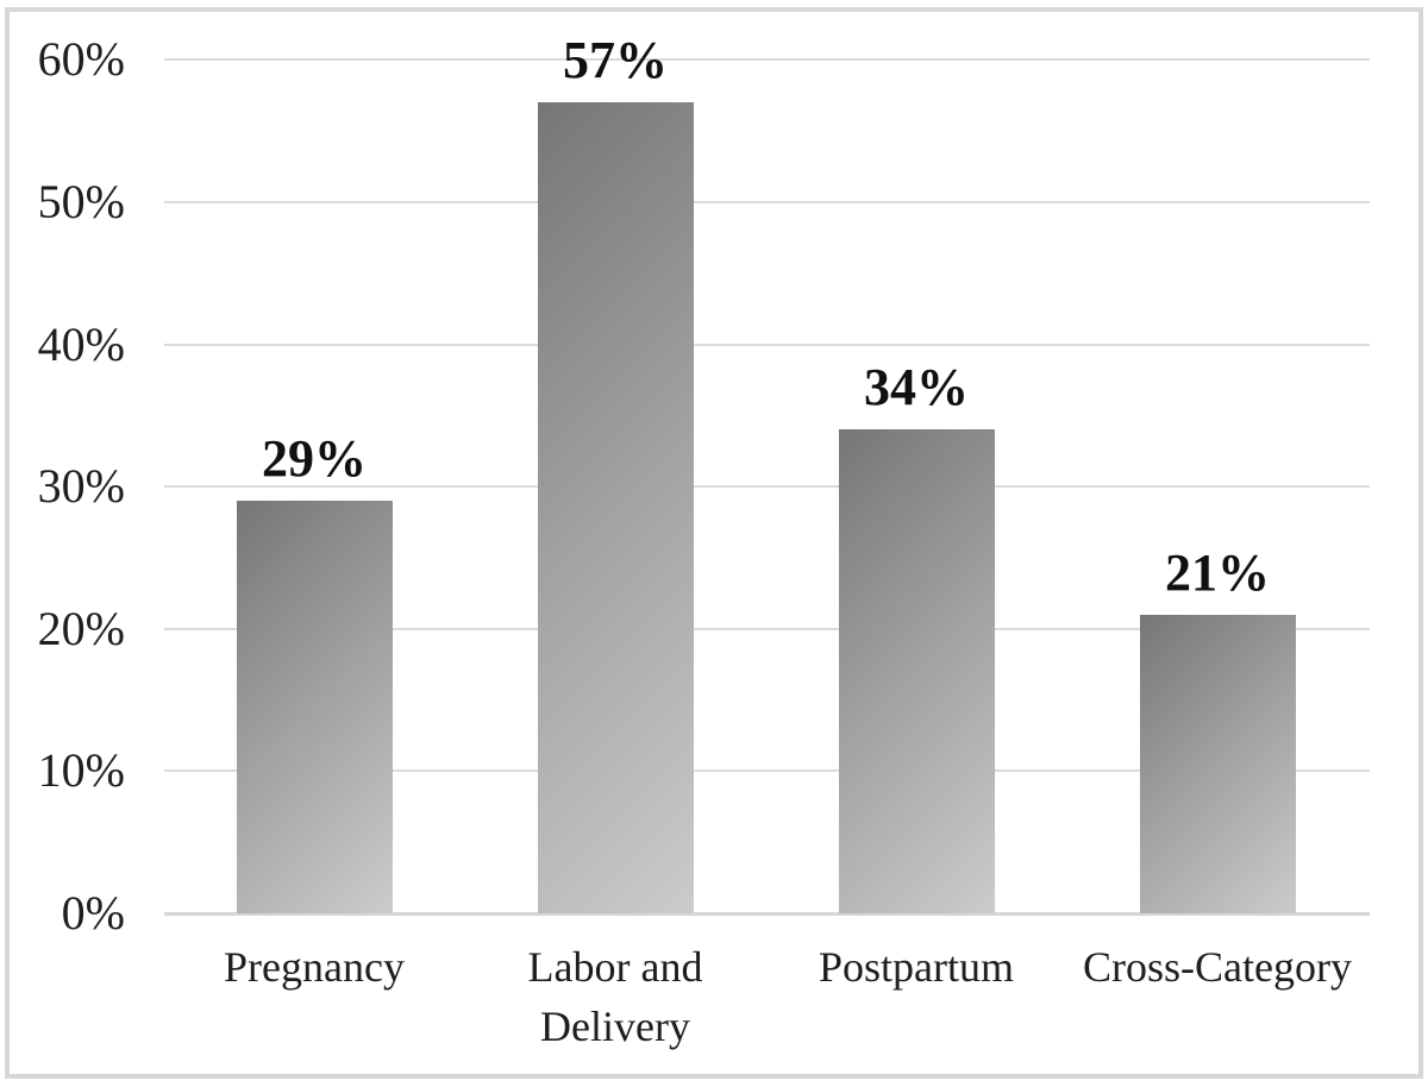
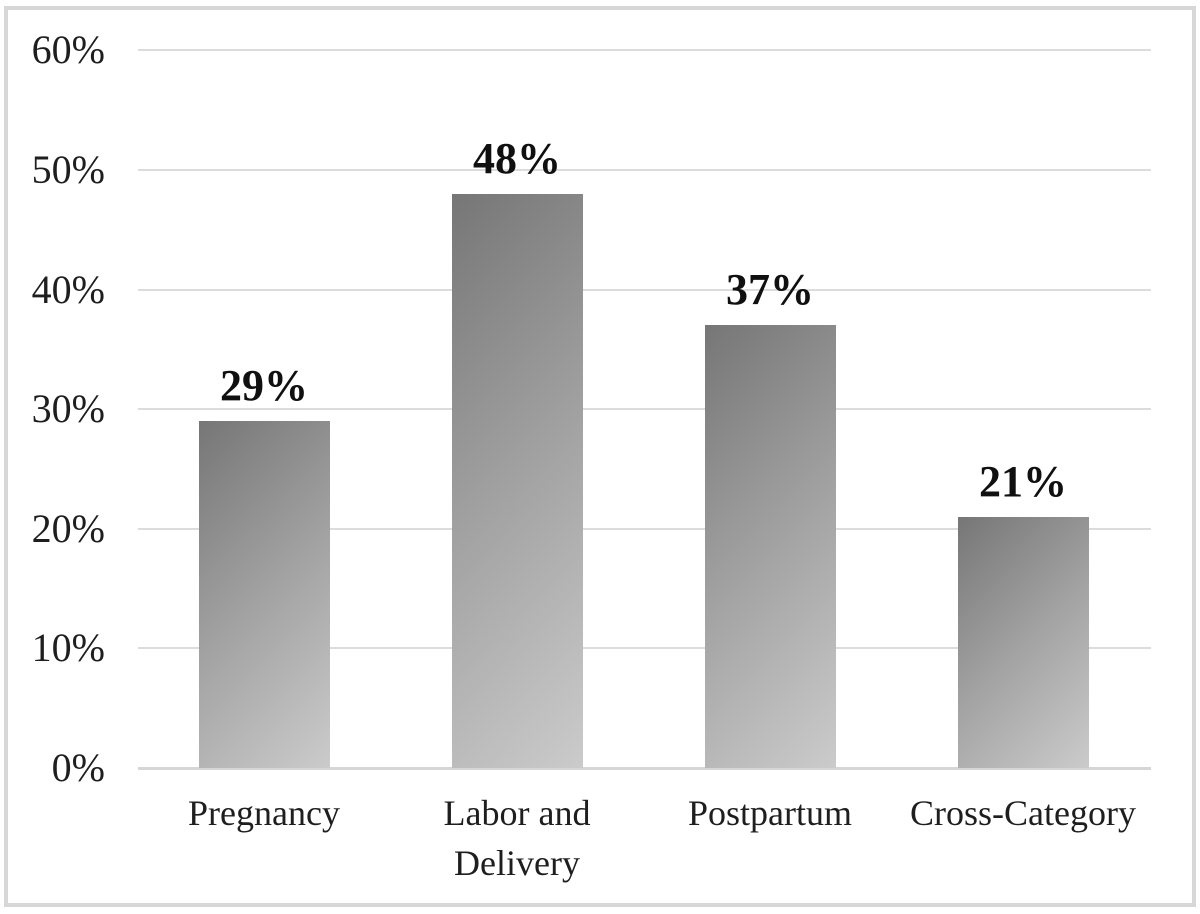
Labor and Delivery: 57% -> 48%
Postpartum: 34% -> 37%
